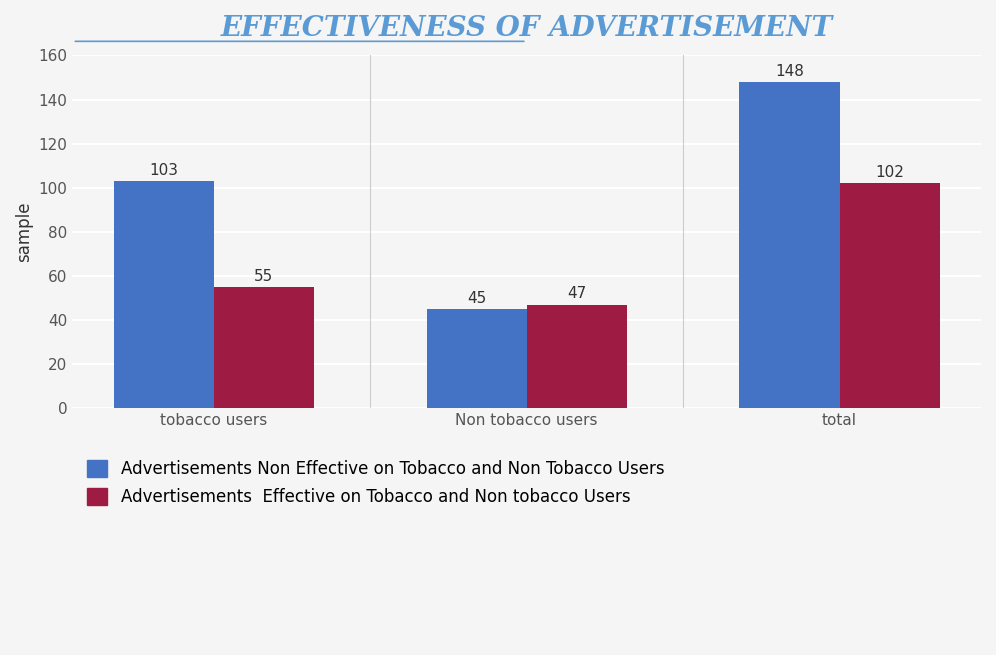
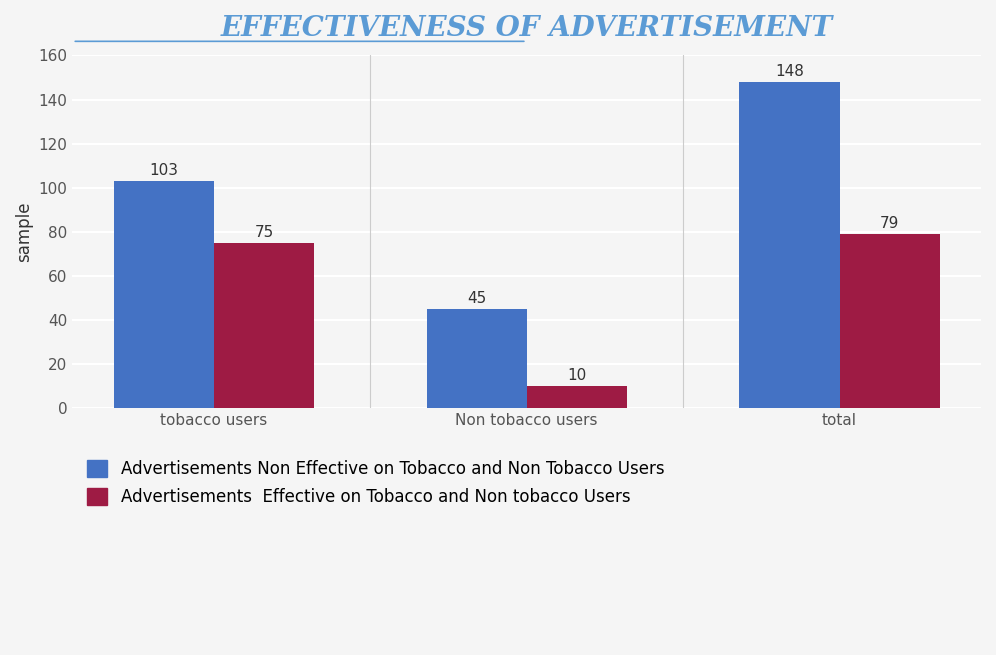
Advertisements Effective on Tobacco and Non tobacco Users/tobacco users: 55 -> 75
Advertisements Effective on Tobacco and Non tobacco Users/Non tobacco users: 47 -> 10
Advertisements Effective on Tobacco and Non tobacco Users/total: 102 -> 79
